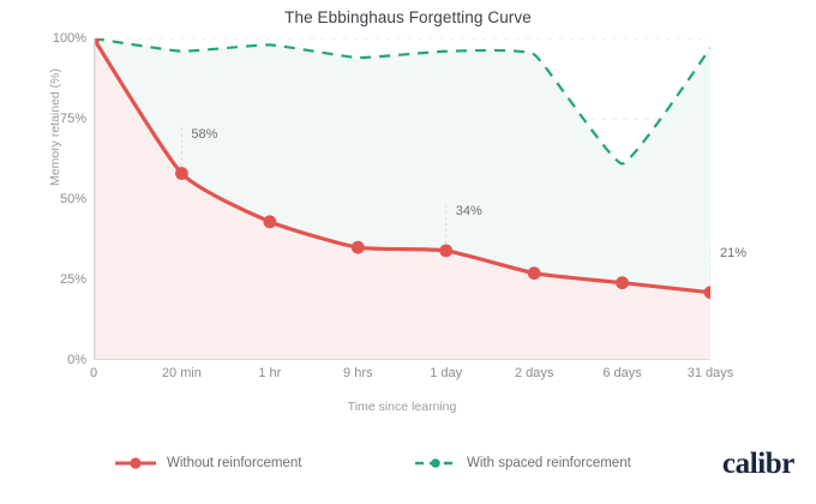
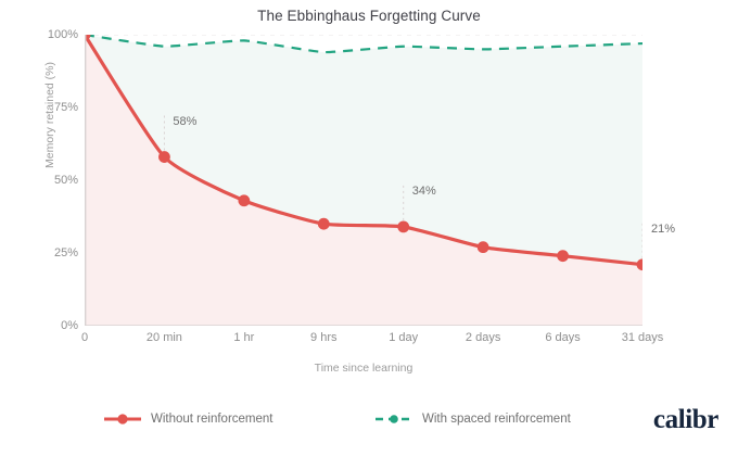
With spaced reinforcement/6 days: 61% -> 96%
